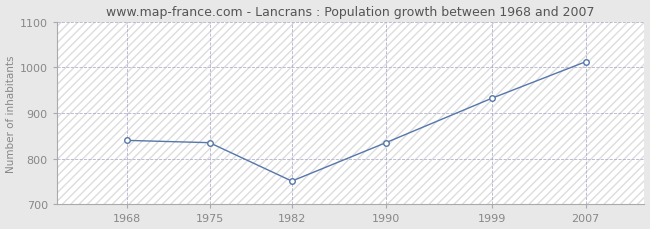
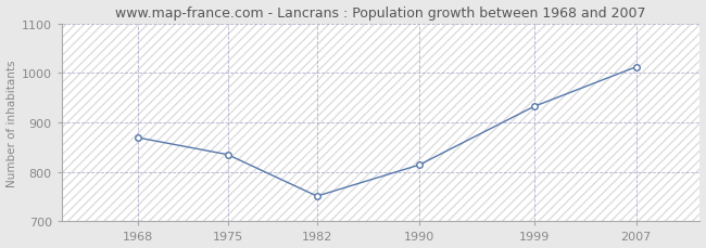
1968: 840 -> 869
1990: 835 -> 814
